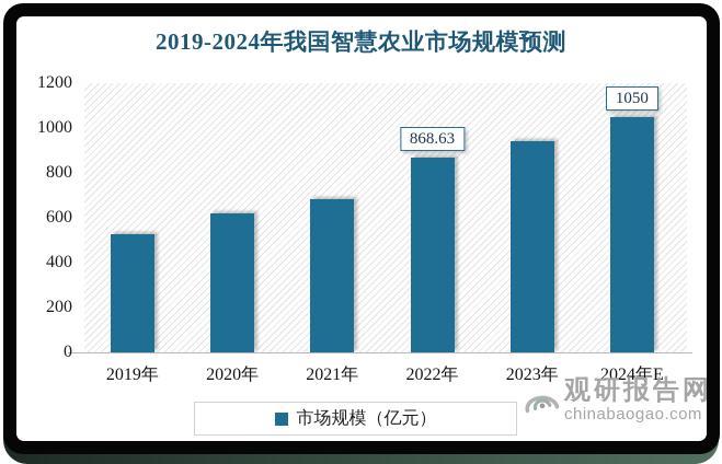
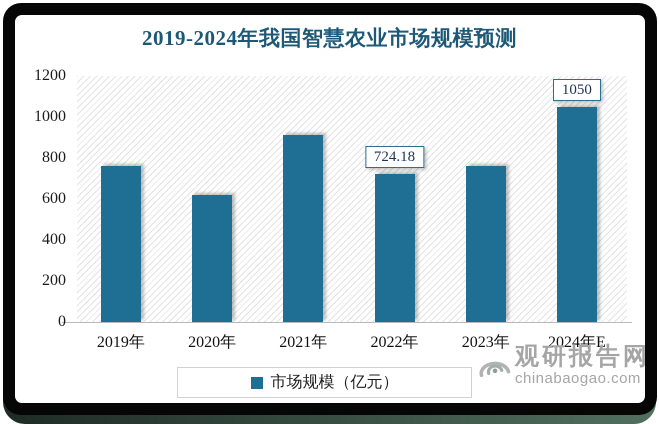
2019年: 530 -> 760
2021年: 680 -> 910
2022年: 868.63 -> 724.18
2023年: 940 -> 760
